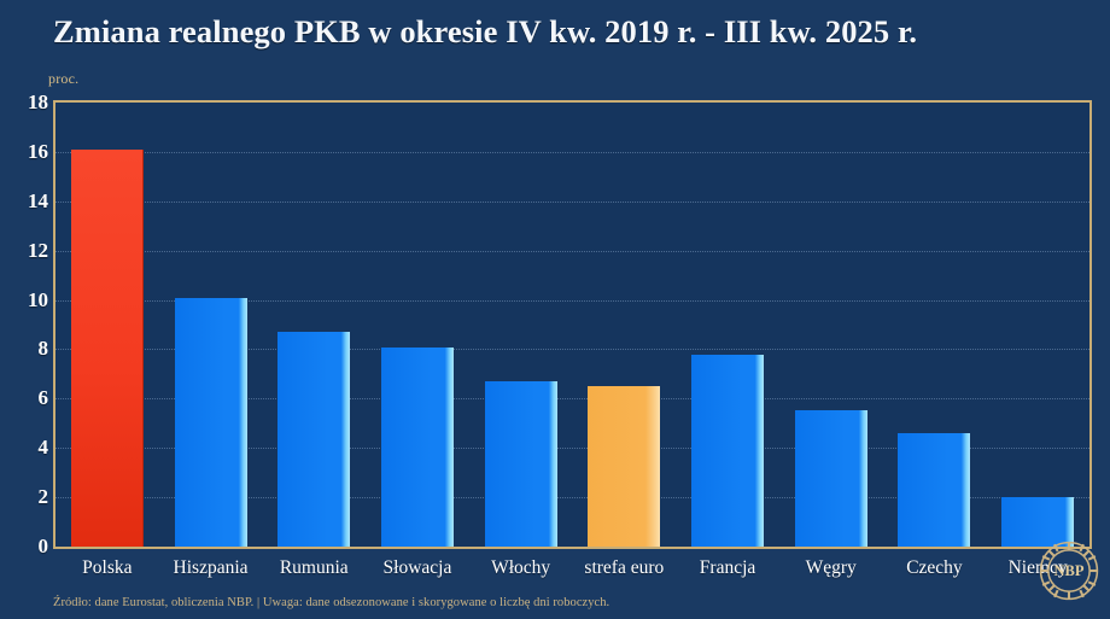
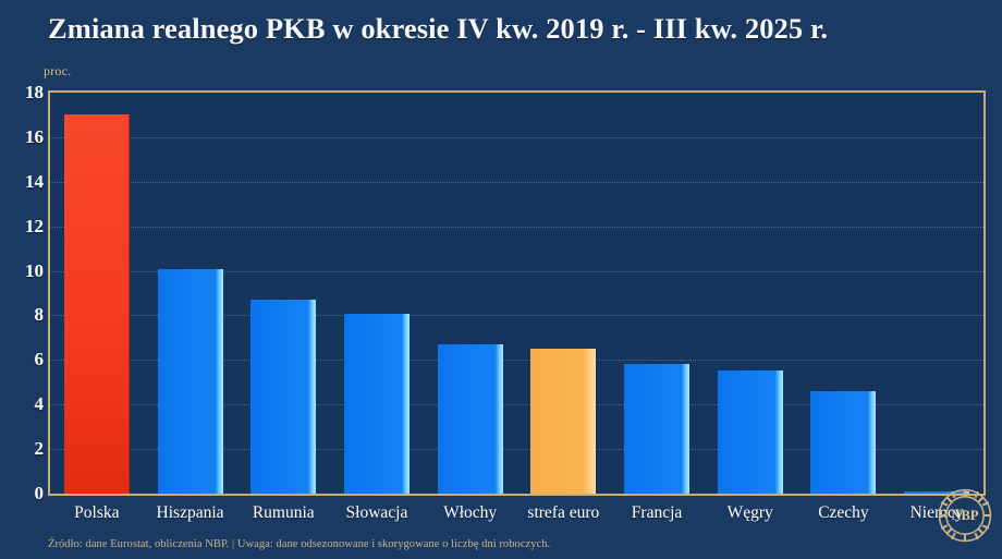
Polska: 16.1 -> 17.0
Francja: 7.8 -> 5.8
Niemcy: 2.0 -> 0.1
